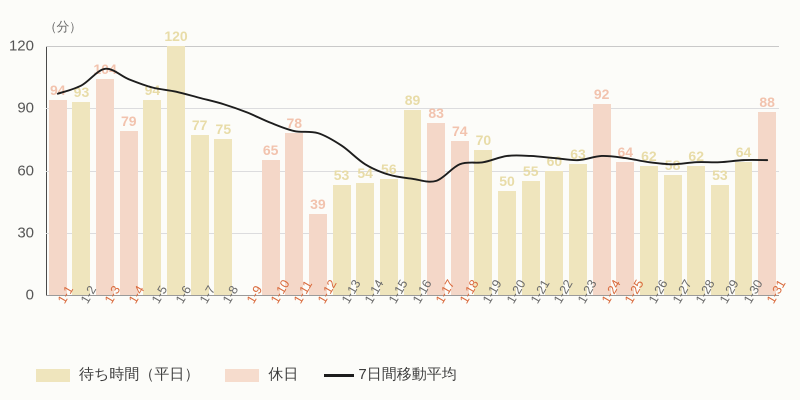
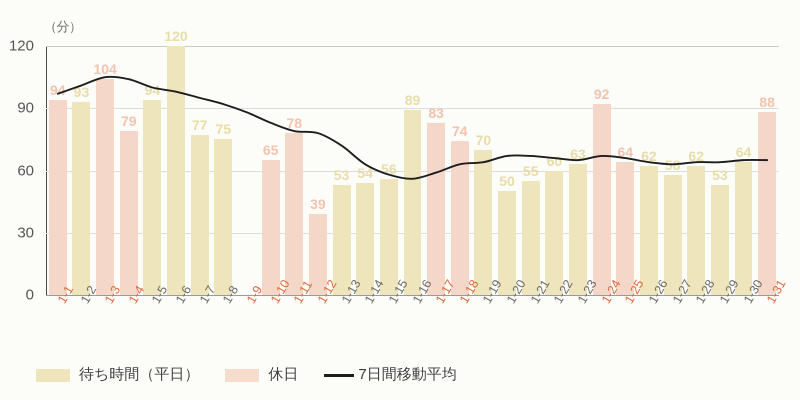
7日間移動平均/1-3: 109 -> 105
7日間移動平均/1-17: 55 -> 59
